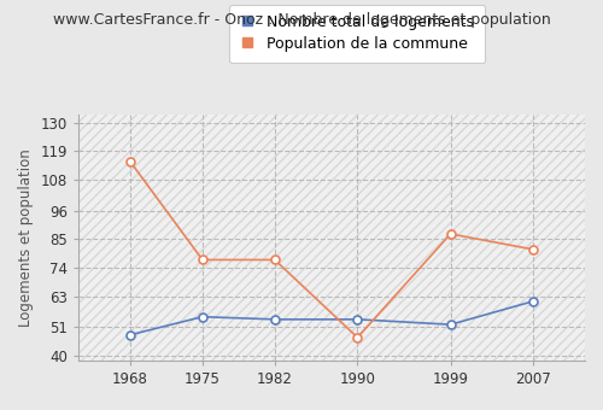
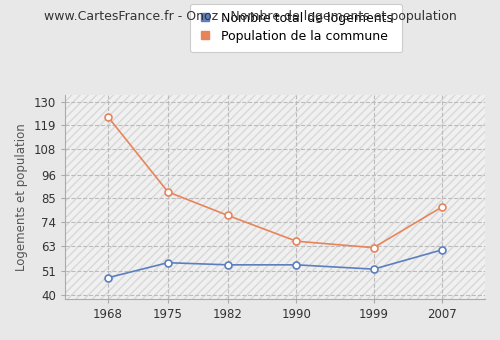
Population de la commune/1968: 115 -> 123
Population de la commune/1975: 77 -> 88
Population de la commune/1990: 47 -> 65
Population de la commune/1999: 87 -> 62
